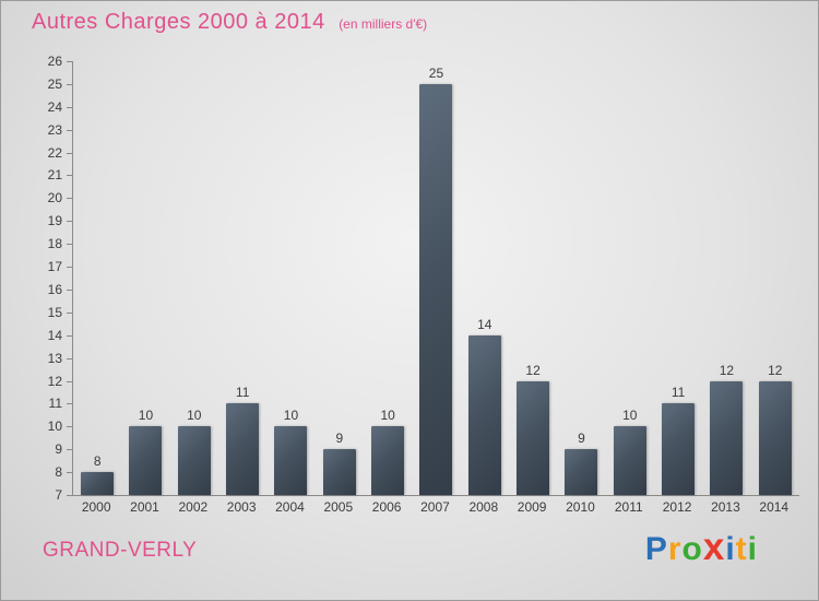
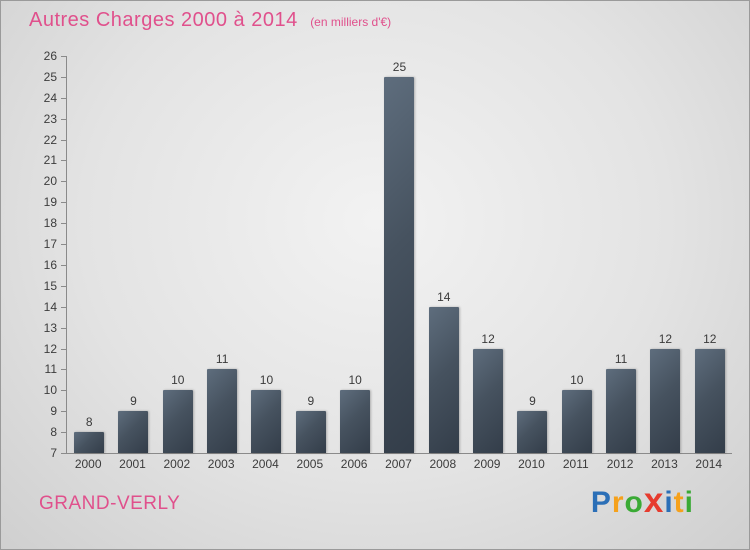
2001: 10 -> 9
